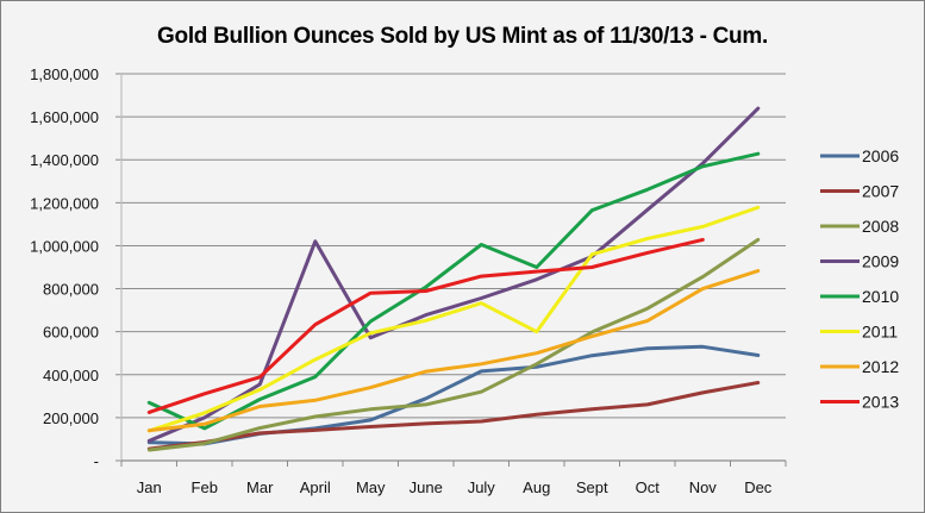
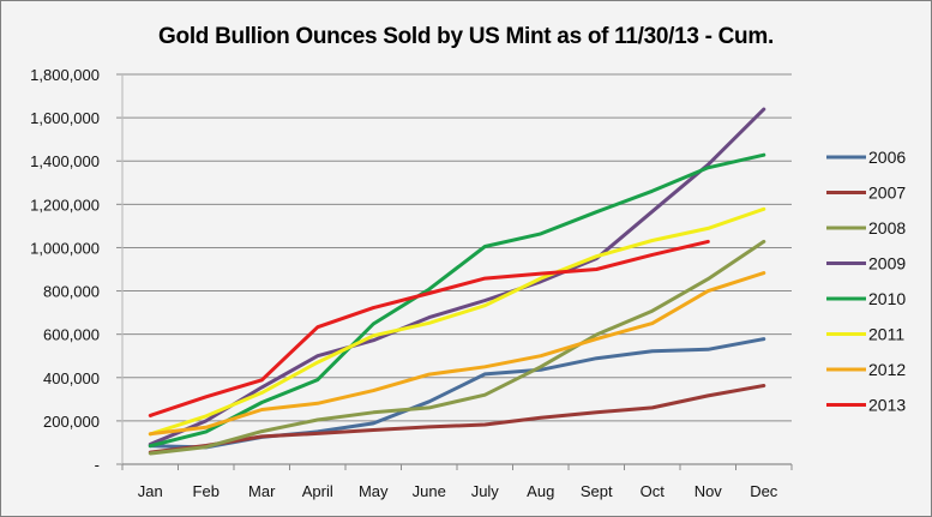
2010/Jan: 270000 -> 80000
2009/April: 1020000 -> 500000
2013/May: 780000 -> 720000
2010/Aug: 900000 -> 1060000
2011/Aug: 600000 -> 860000
2006/Dec: 490000 -> 580000
